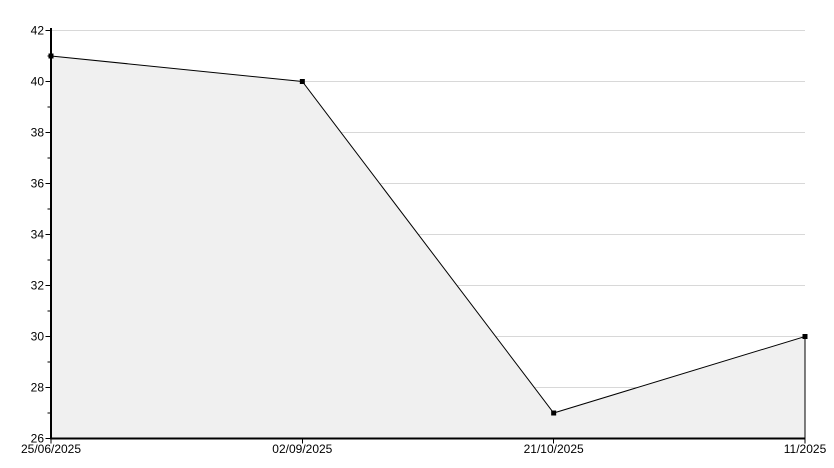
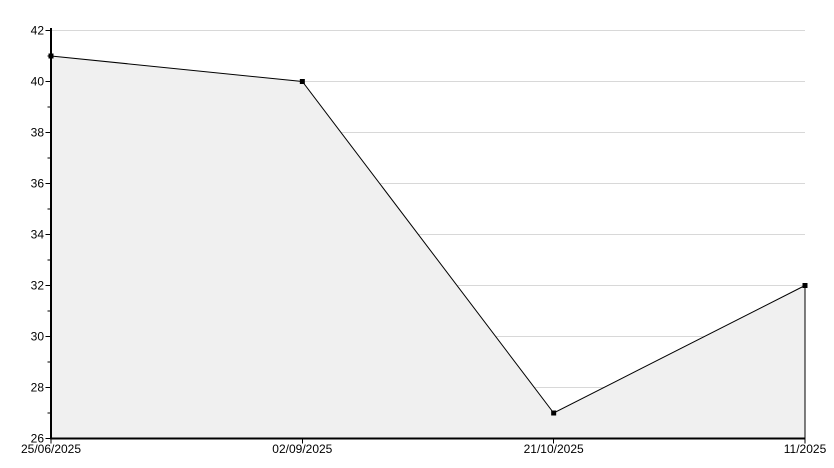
11/2025: 30 -> 32
